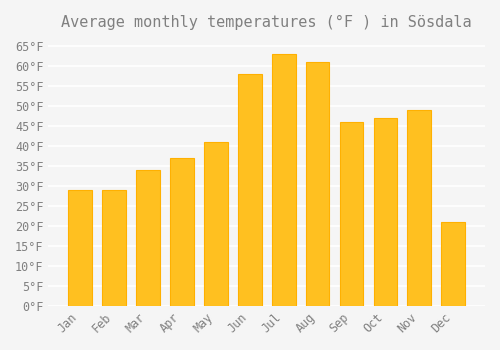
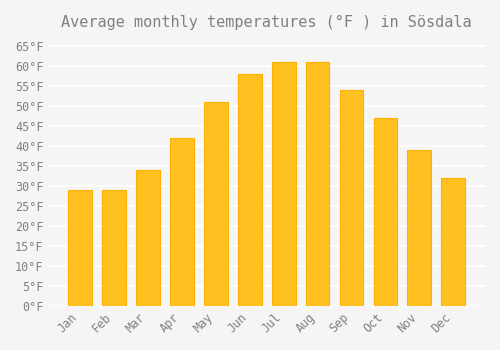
Apr: 37°F -> 42°F
May: 41°F -> 51°F
Jul: 63°F -> 61°F
Sep: 46°F -> 54°F
Nov: 49°F -> 39°F
Dec: 21°F -> 32°F
